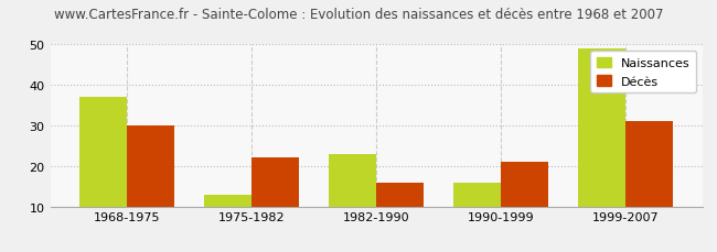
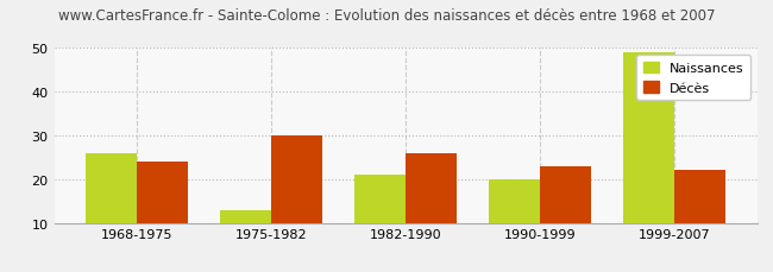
Naissances/1968-1975: 37 -> 26
Décès/1968-1975: 30 -> 24
Décès/1975-1982: 22 -> 30
Naissances/1982-1990: 23 -> 21
Décès/1982-1990: 16 -> 26
Naissances/1990-1999: 16 -> 20
Décès/1990-1999: 21 -> 23
Décès/1999-2007: 31 -> 22
